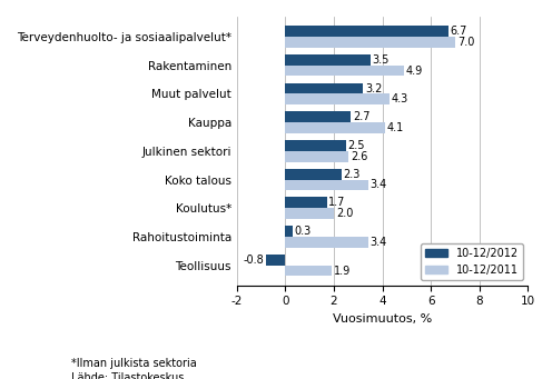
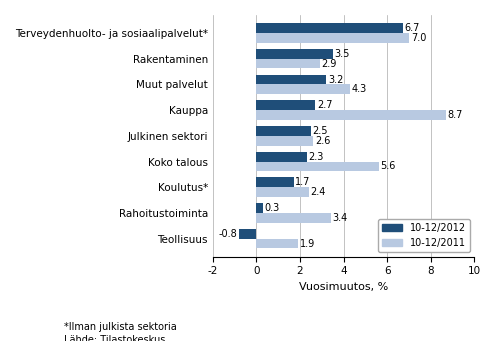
10-12/2011/Rakentaminen: 4.9 -> 2.9
10-12/2011/Kauppa: 4.1 -> 8.7
10-12/2011/Koko talous: 3.4 -> 5.6
10-12/2011/Koulutus*: 2.0 -> 2.4
